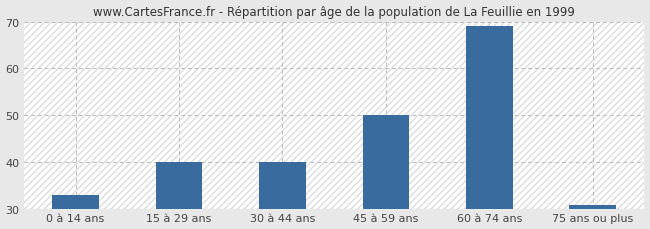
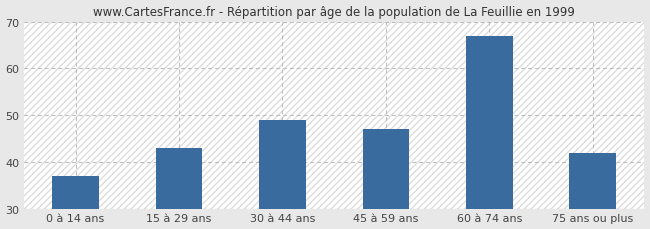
0 à 14 ans: 33 -> 37
15 à 29 ans: 40 -> 43
30 à 44 ans: 40 -> 49
45 à 59 ans: 50 -> 47
60 à 74 ans: 69 -> 67
75 ans ou plus: 31 -> 42
